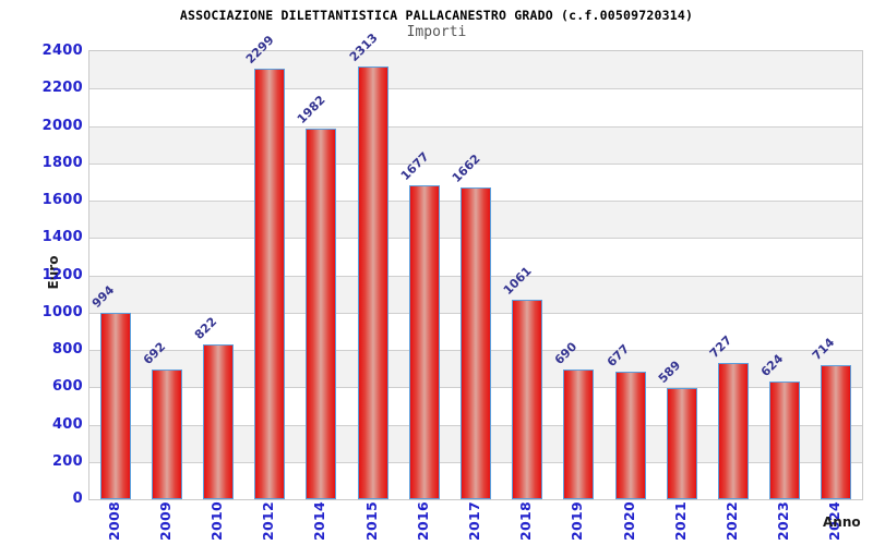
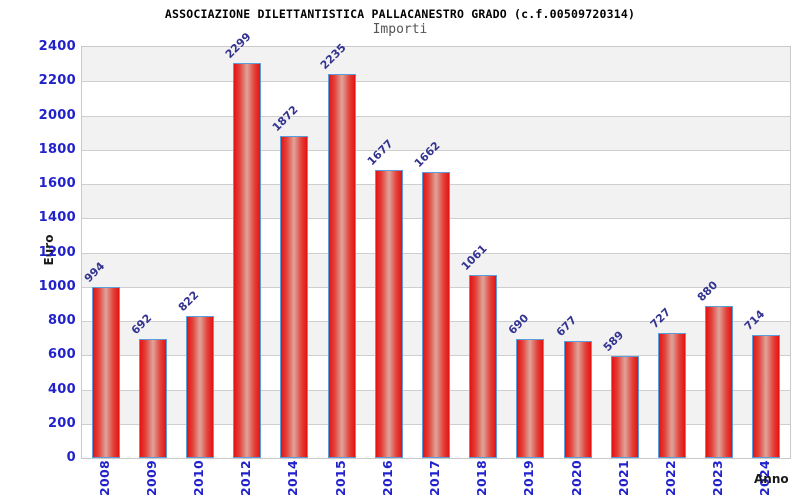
2014: 1982 -> 1872
2015: 2313 -> 2235
2023: 624 -> 880
